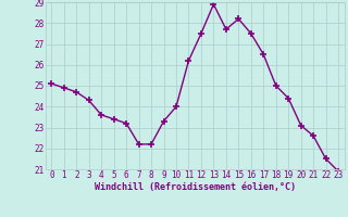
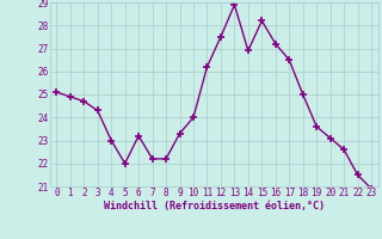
4: 23.6 -> 23.0
5: 23.4 -> 22.0
14: 27.7 -> 26.9
16: 27.5 -> 27.2
19: 24.4 -> 23.6
